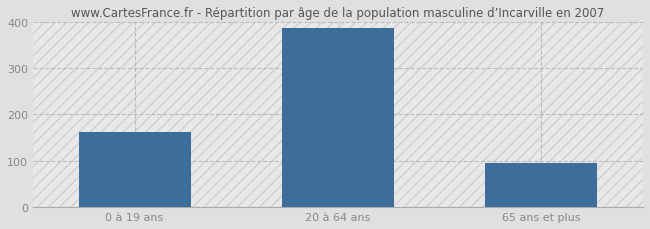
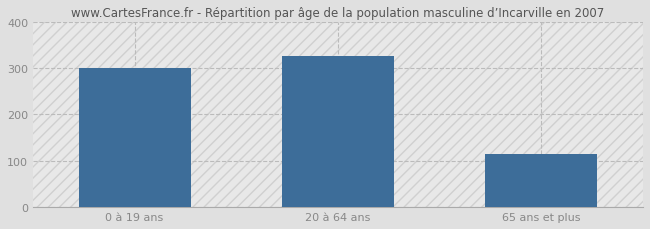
0 à 19 ans: 163 -> 300
20 à 64 ans: 386 -> 325
65 ans et plus: 96 -> 115
